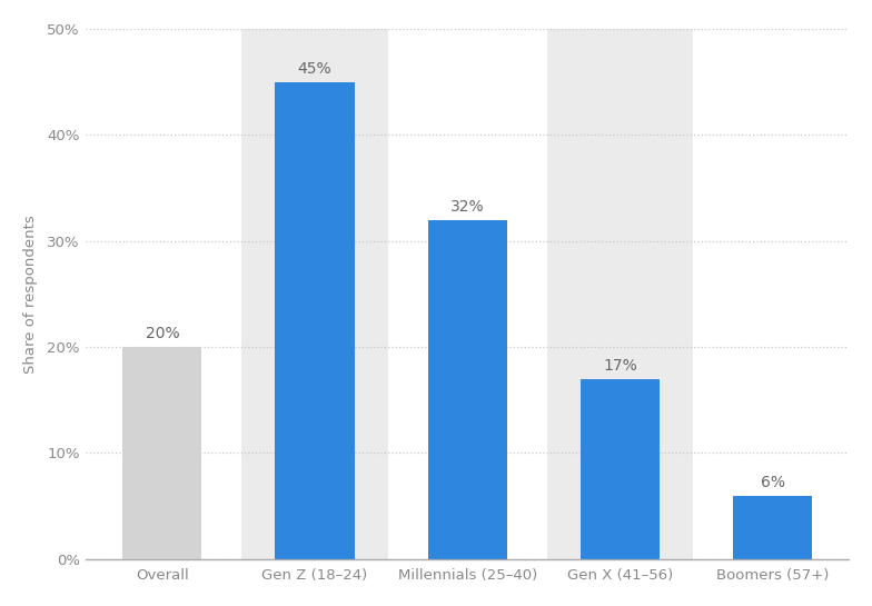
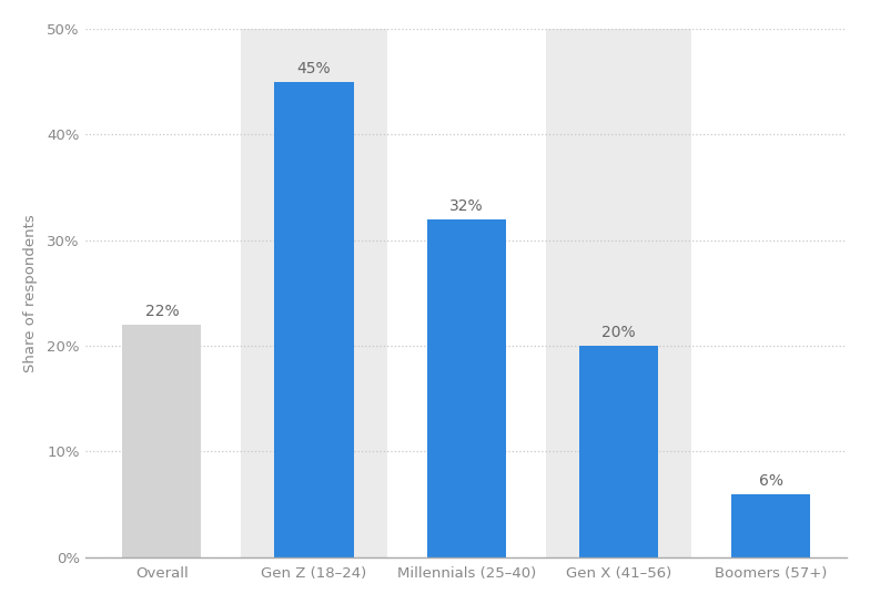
Overall: 20% -> 22%
Gen X (41–56): 17% -> 20%
